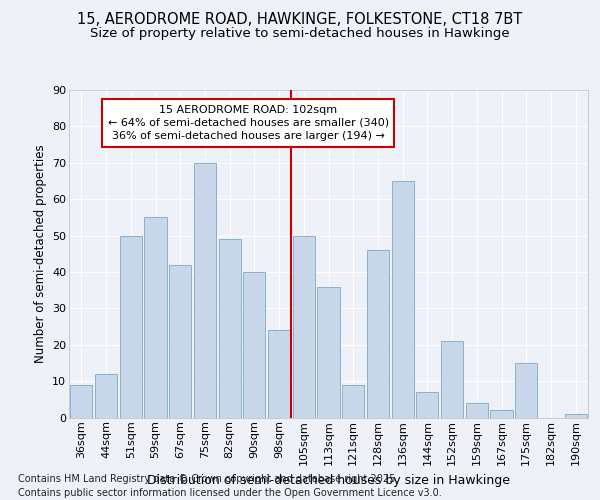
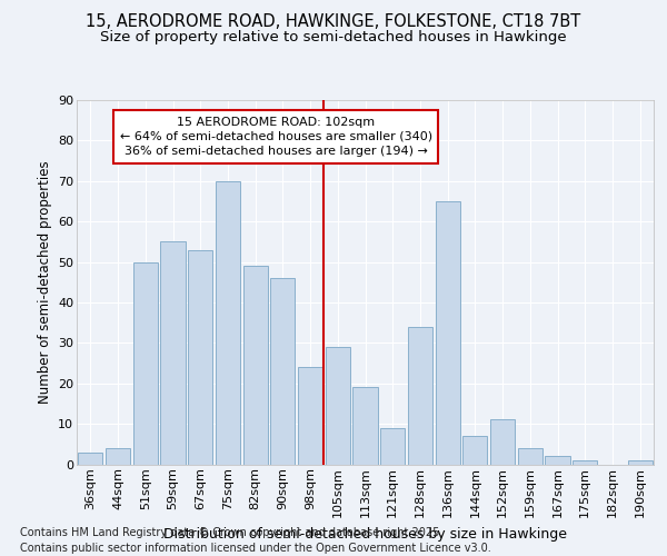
36sqm: 9 -> 3
44sqm: 12 -> 4
67sqm: 42 -> 53
90sqm: 40 -> 46
105sqm: 50 -> 29
113sqm: 36 -> 19
128sqm: 46 -> 34
152sqm: 21 -> 11
175sqm: 15 -> 1
